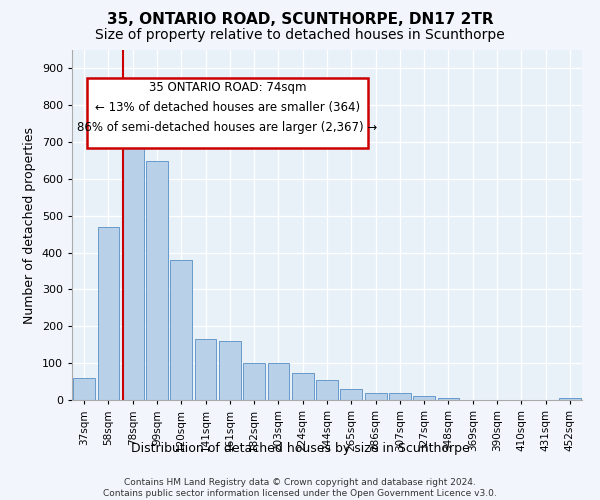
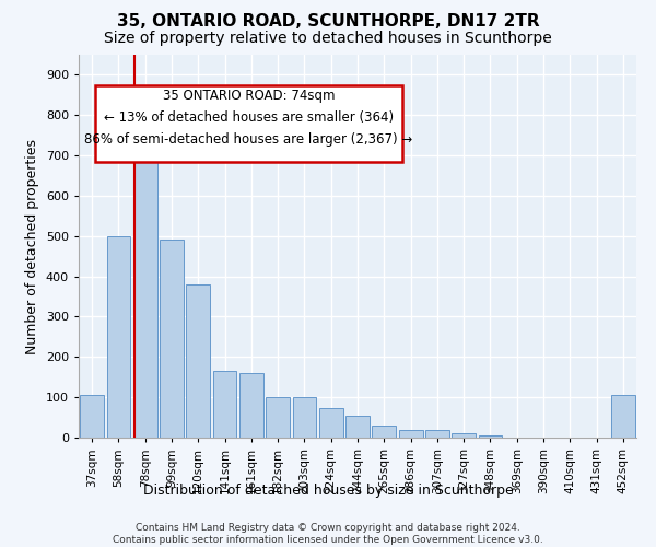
37sqm: 60 -> 105
58sqm: 470 -> 500
99sqm: 650 -> 490
452sqm: 5 -> 105
